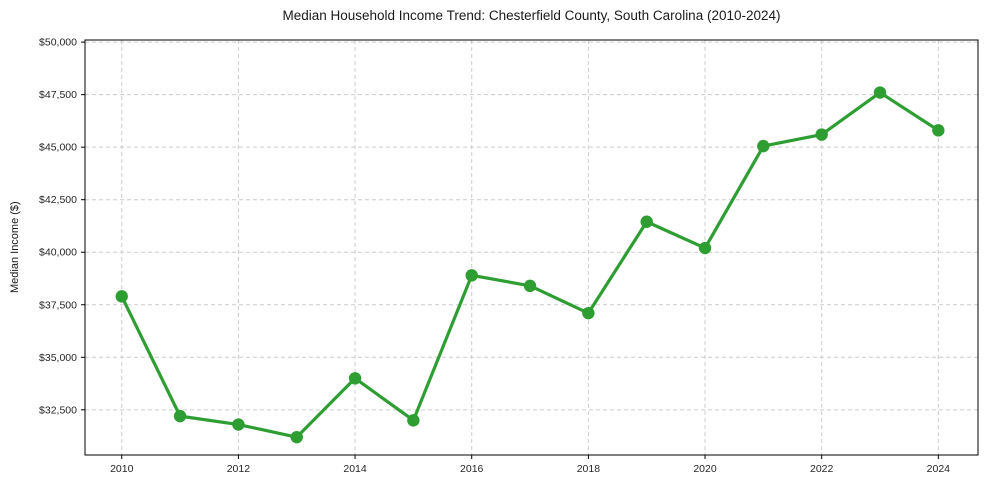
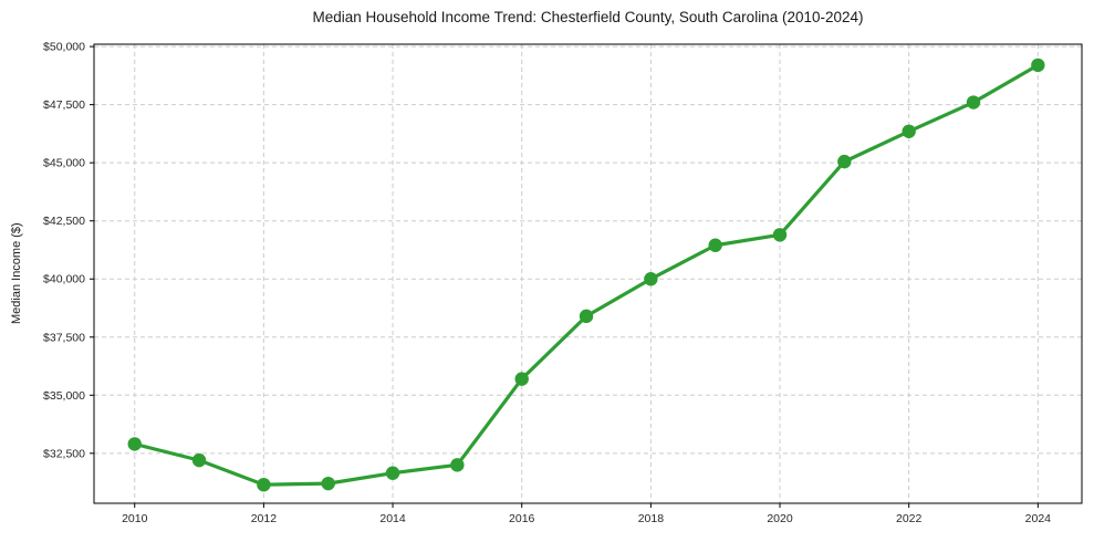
2010: $37900 -> $32900
2012: $31800 -> $31200
2014: $34000 -> $31600
2016: $38900 -> $35700
2018: $37100 -> $40000
2020: $40200 -> $41900
2022: $45600 -> $46400
2024: $45800 -> $49200
